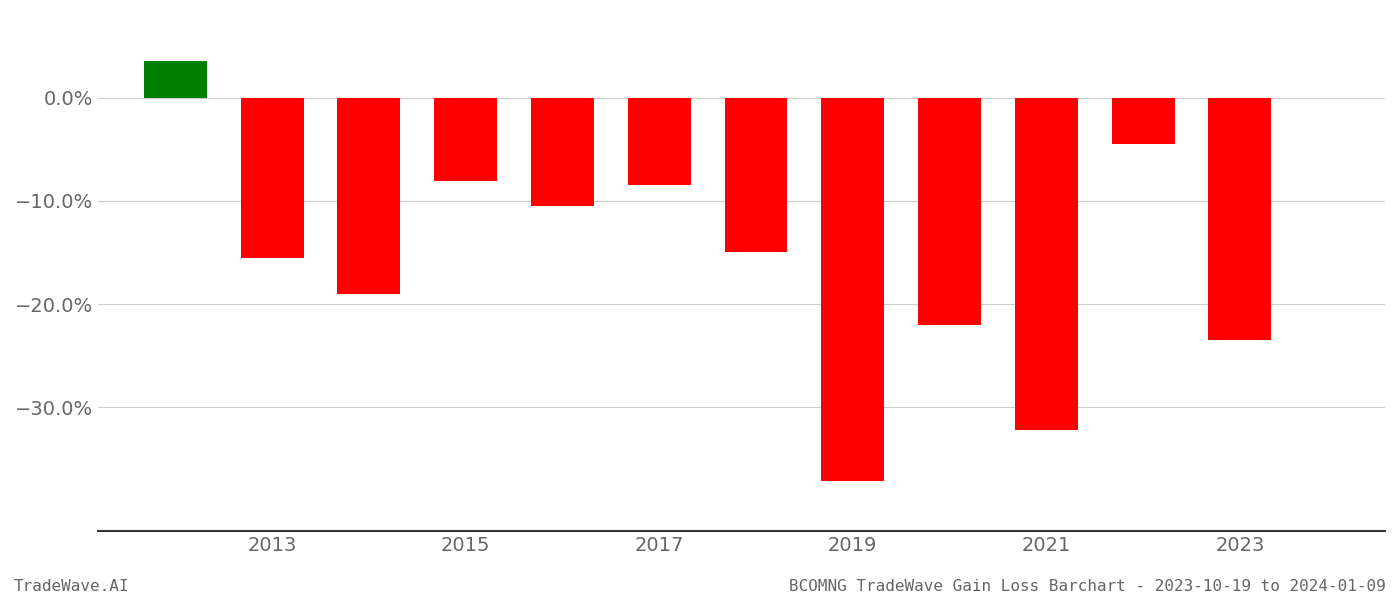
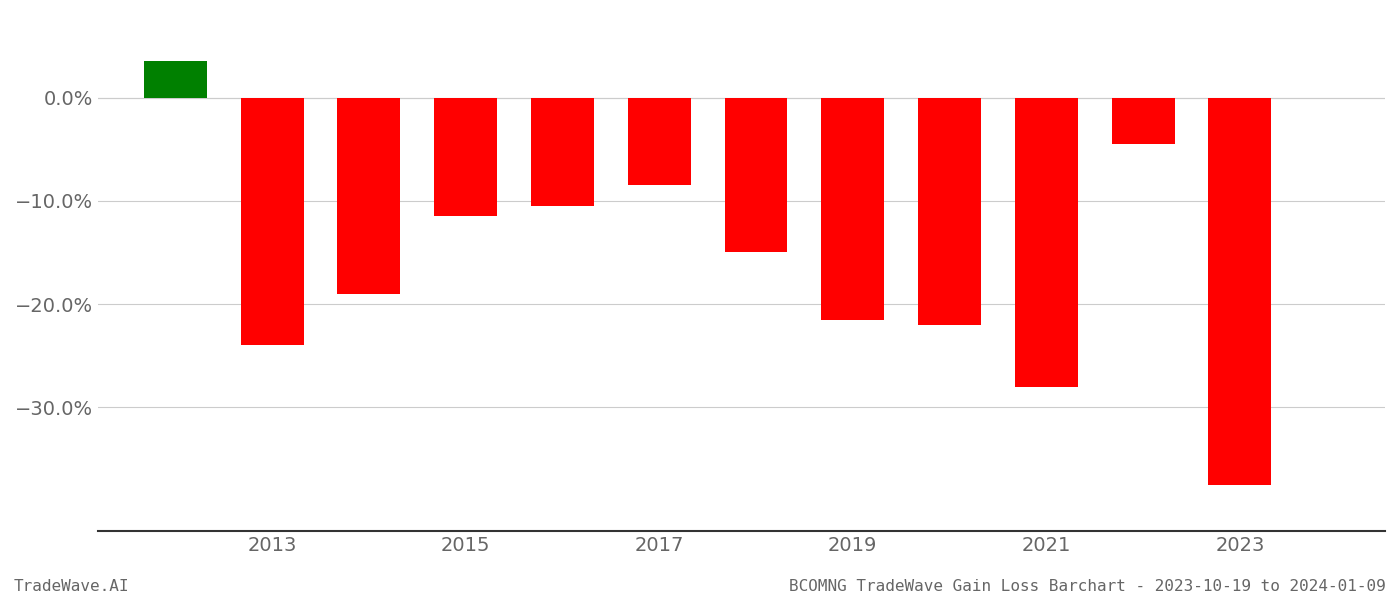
2013: -15.5% -> -24.0%
2015: -8.1% -> -11.5%
2019: -37.1% -> -21.5%
2021: -32.2% -> -28.0%
2023: -23.5% -> -37.5%
